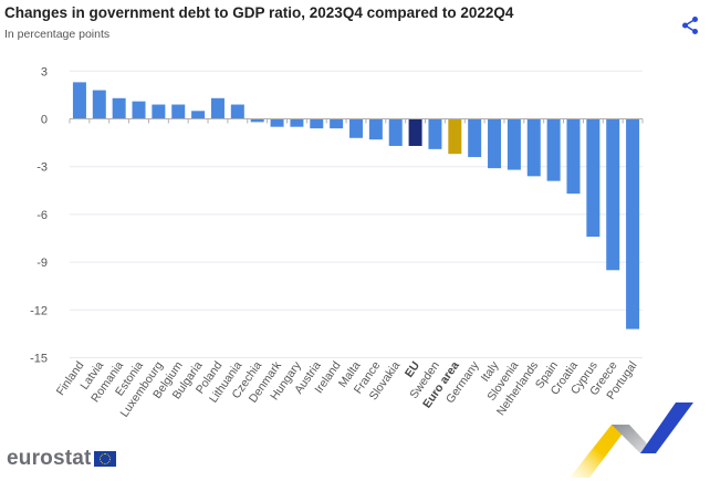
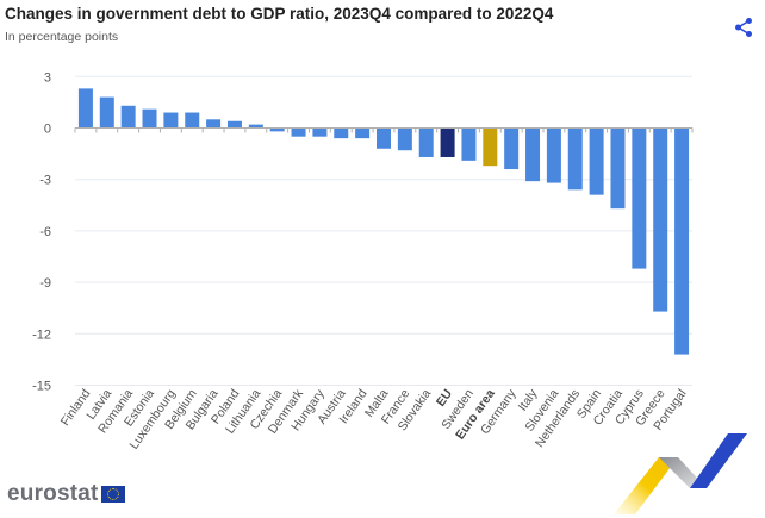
Poland: 1.3 -> 0.4
Lithuania: 0.9 -> 0.2
Cyprus: -7.4 -> -8.2
Greece: -9.5 -> -10.7
